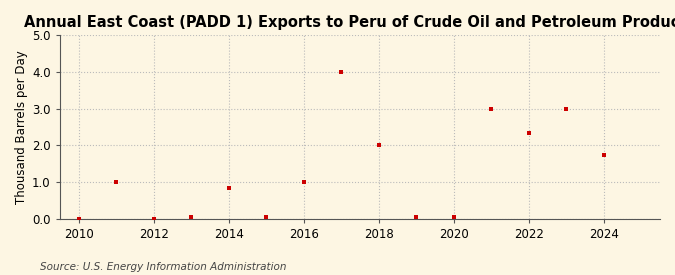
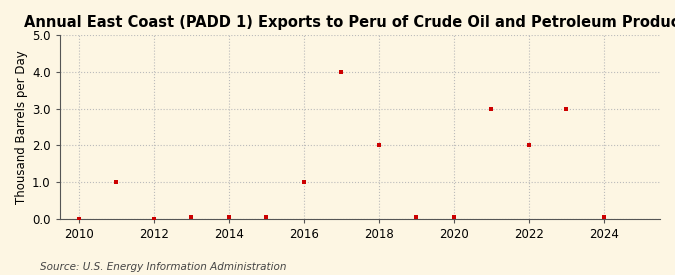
2014: 0.85 -> 0.04
2022: 2.35 -> 2.00
2024: 1.75 -> 0.04
